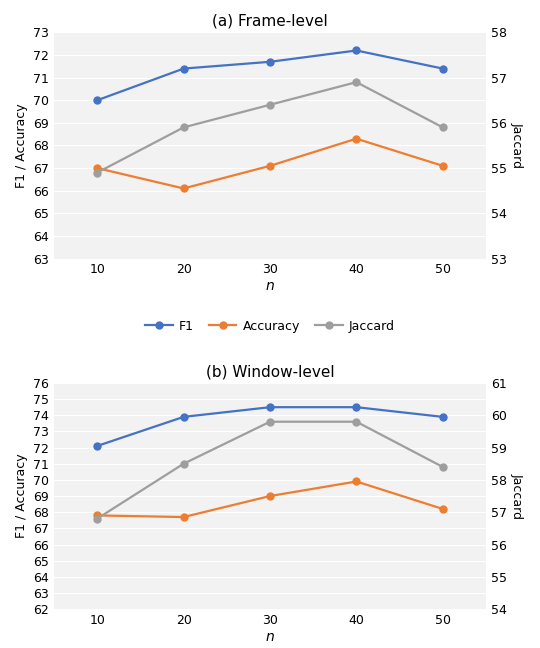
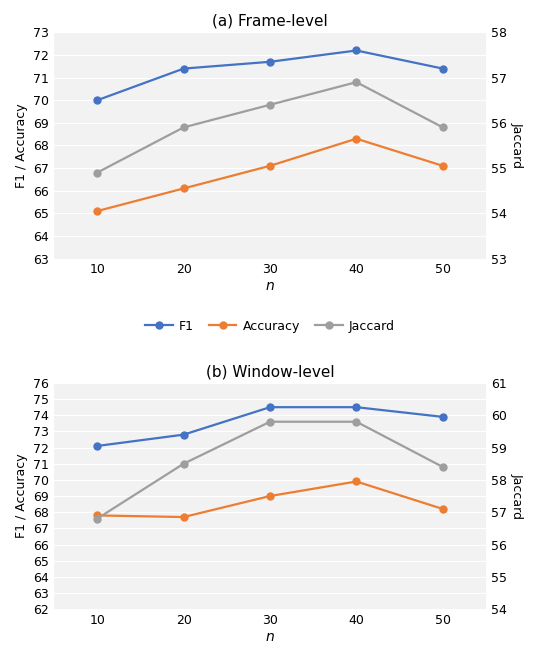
(a) Frame-level/Accuracy/10: 67.0 -> 65.1
(b) Window-level/F1/20: 73.9 -> 72.8
